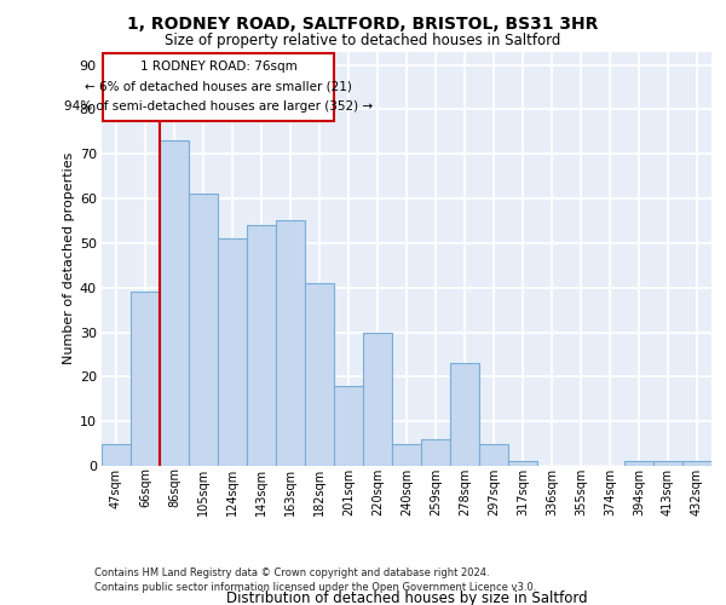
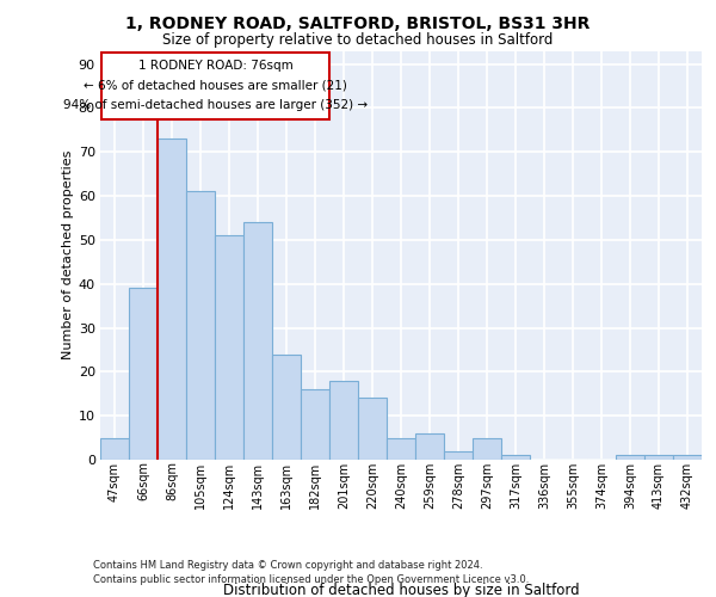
163sqm: 55 -> 24
182sqm: 41 -> 16
220sqm: 30 -> 14
278sqm: 23 -> 2
